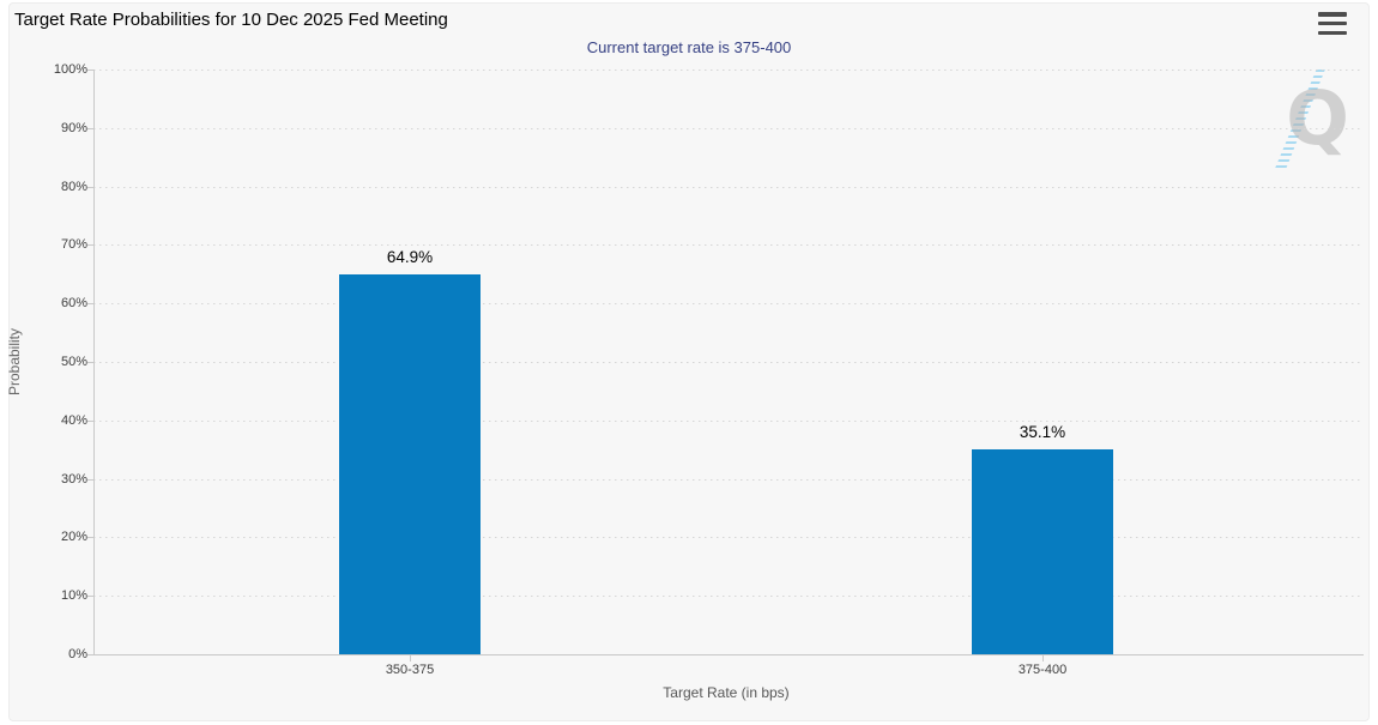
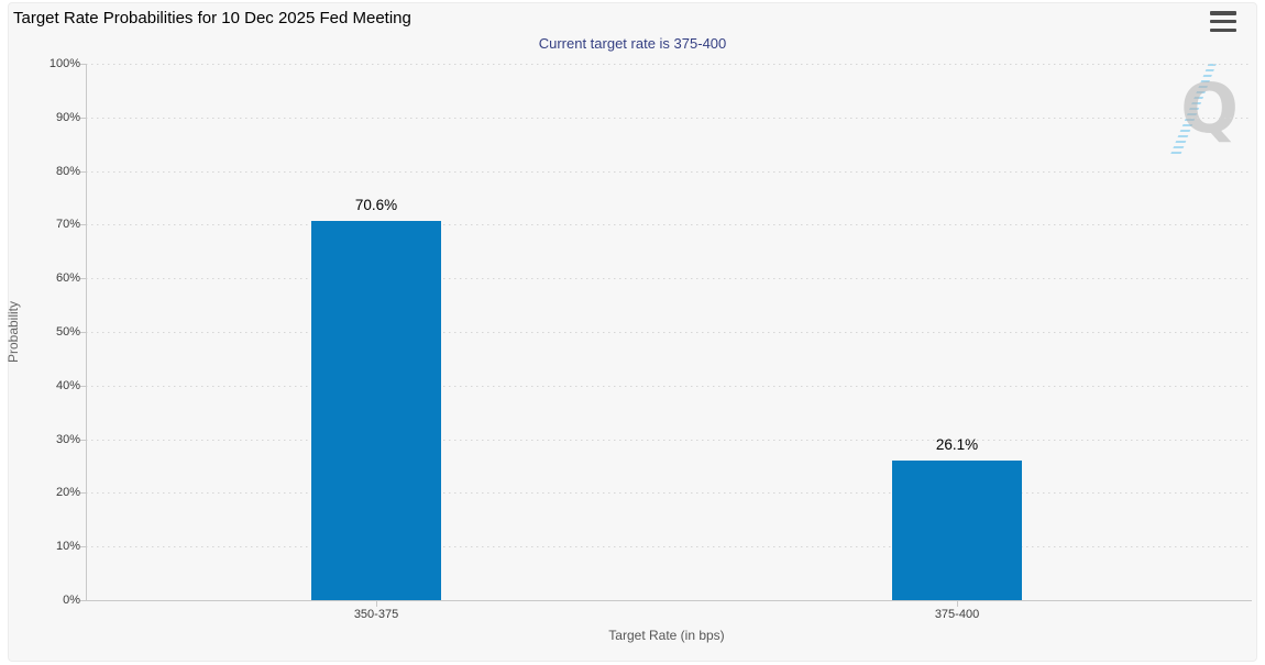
350-375: 64.9% -> 70.6%
375-400: 35.1% -> 26.1%
